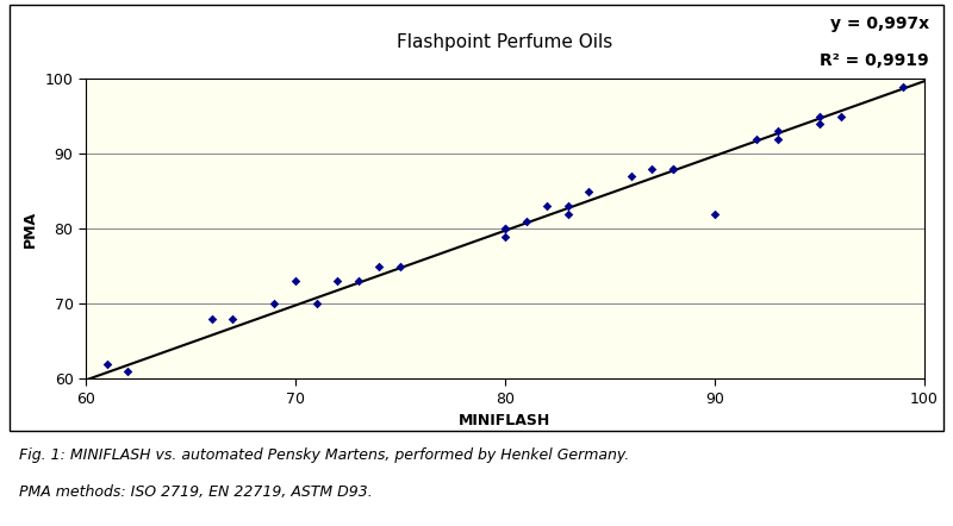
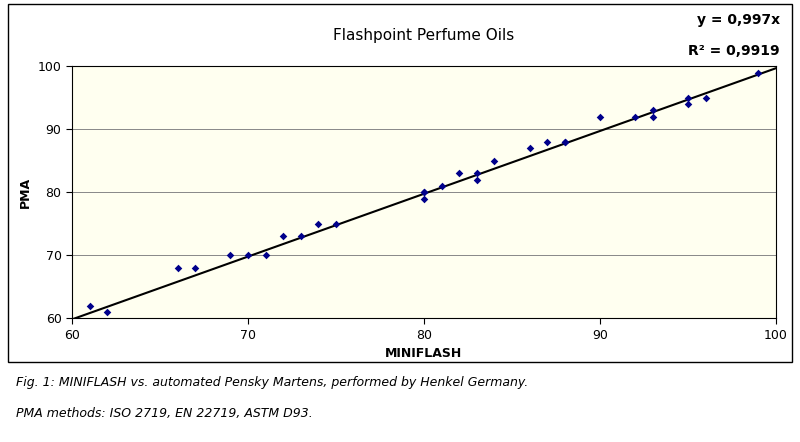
70: 73 -> 70
90: 82 -> 92
